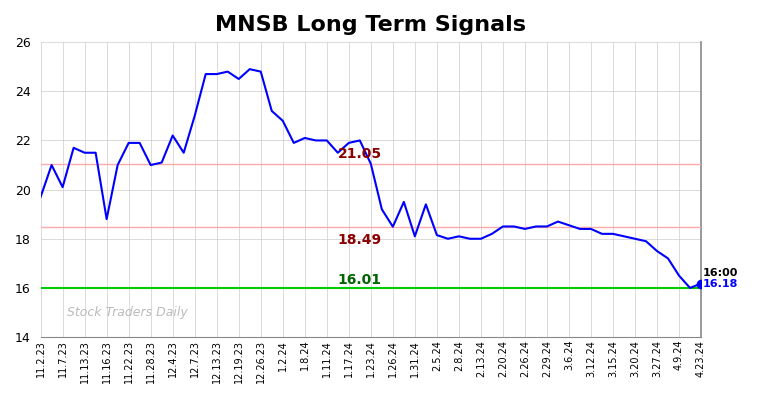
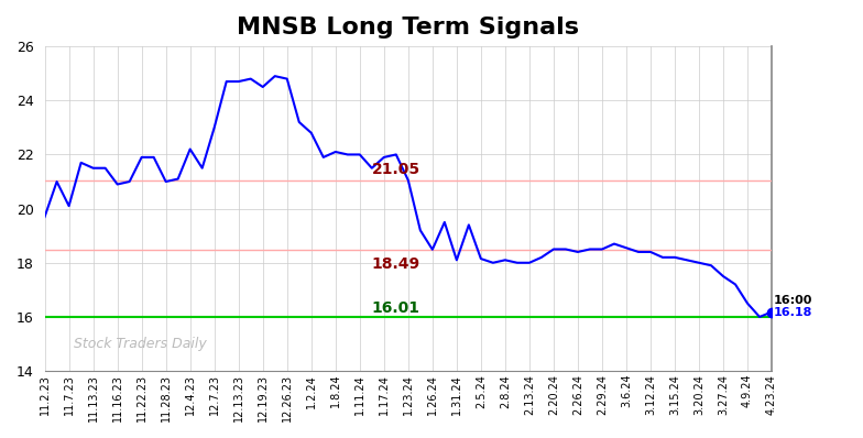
11.16.23: 18.80 -> 20.90
